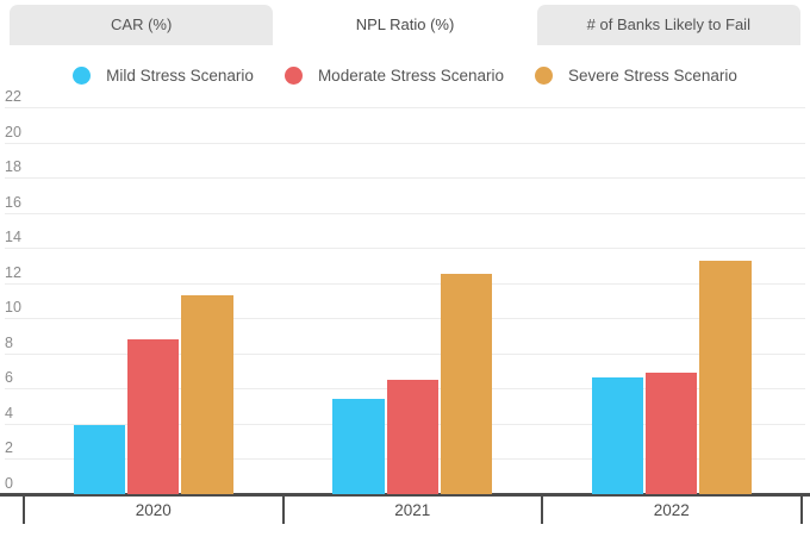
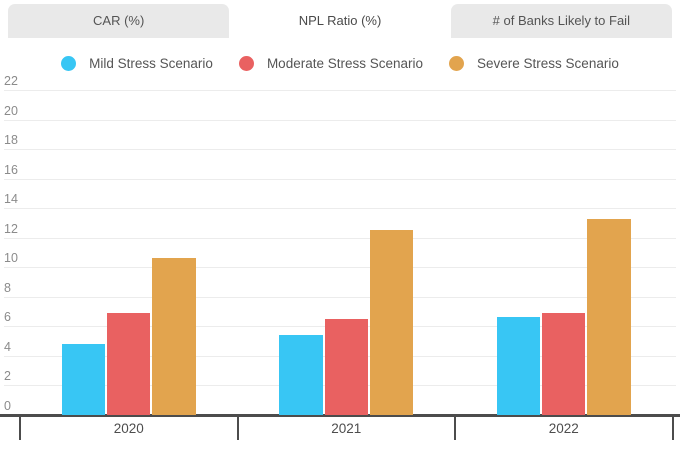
Mild Stress Scenario/2020: 3.9 -> 4.8
Moderate Stress Scenario/2020: 8.8 -> 6.9
Severe Stress Scenario/2020: 11.3 -> 10.6
